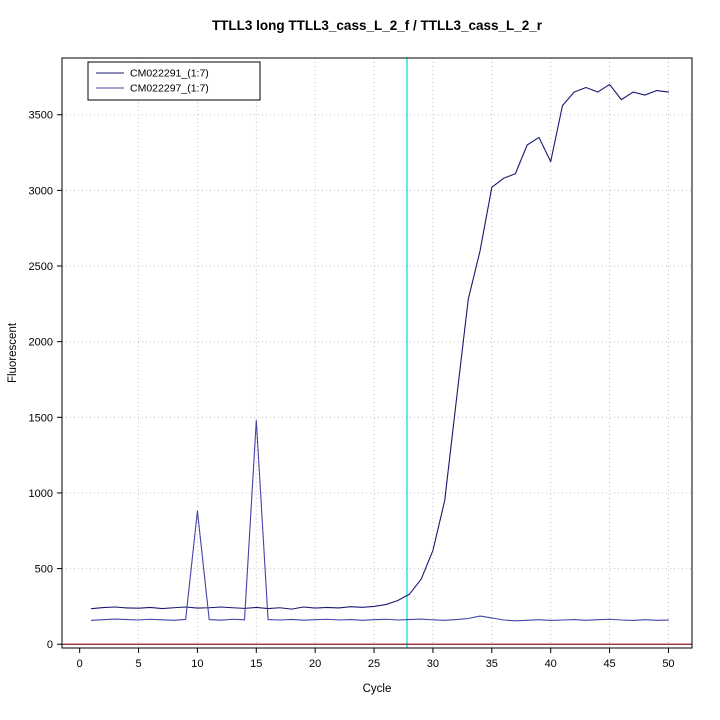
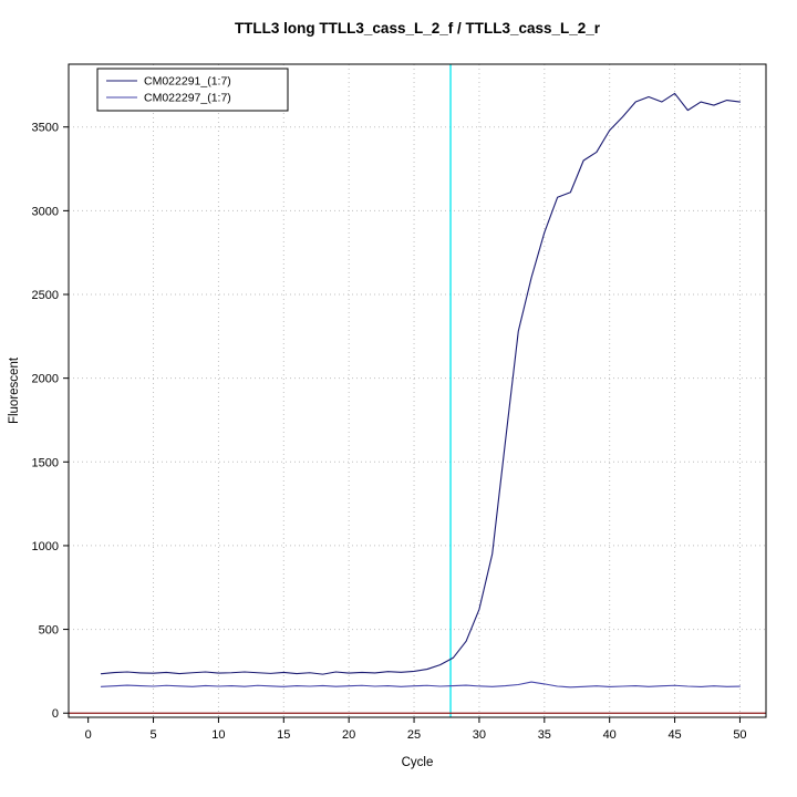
CM022297_(1:7)/10: 880 -> 160
CM022297_(1:7)/15: 1480 -> 160
CM022291_(1:7)/35: 3020 -> 2870
CM022291_(1:7)/40: 3190 -> 3480
